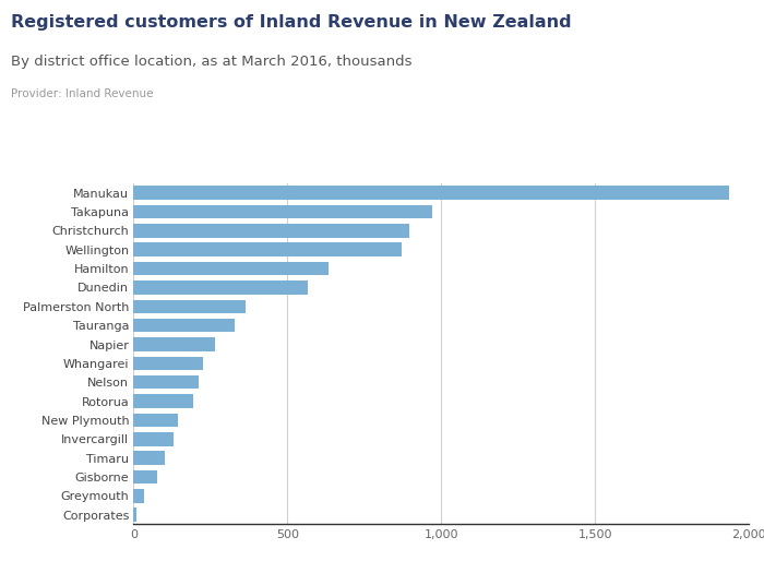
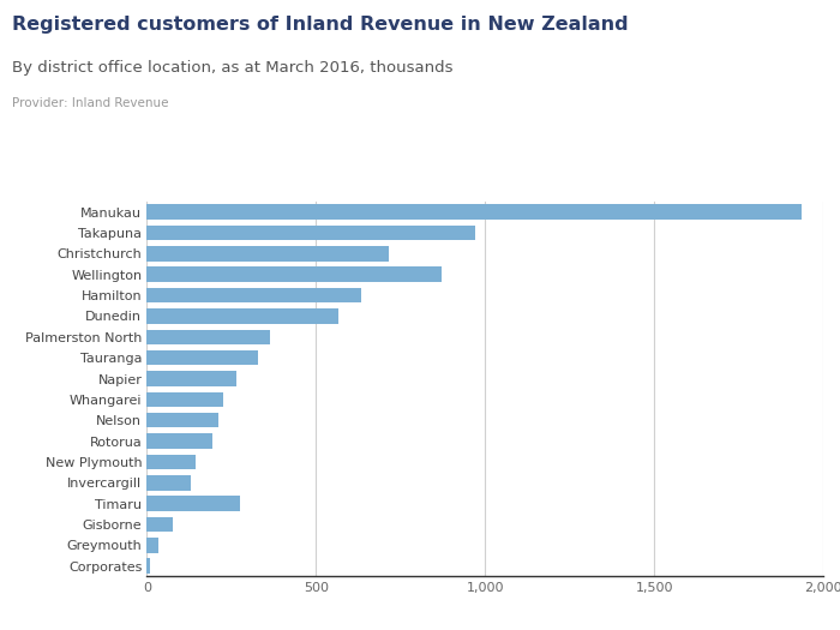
Christchurch: 895 -> 715
Timaru: 100 -> 275
